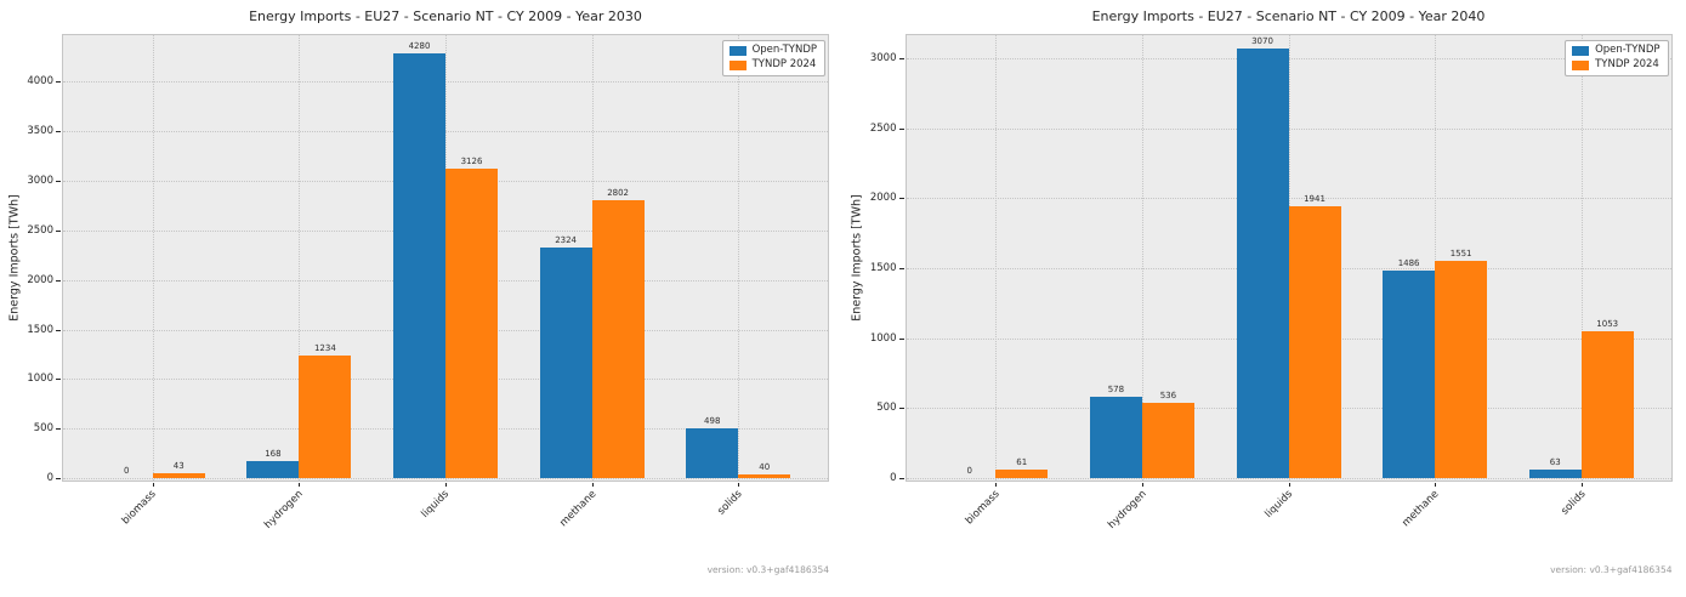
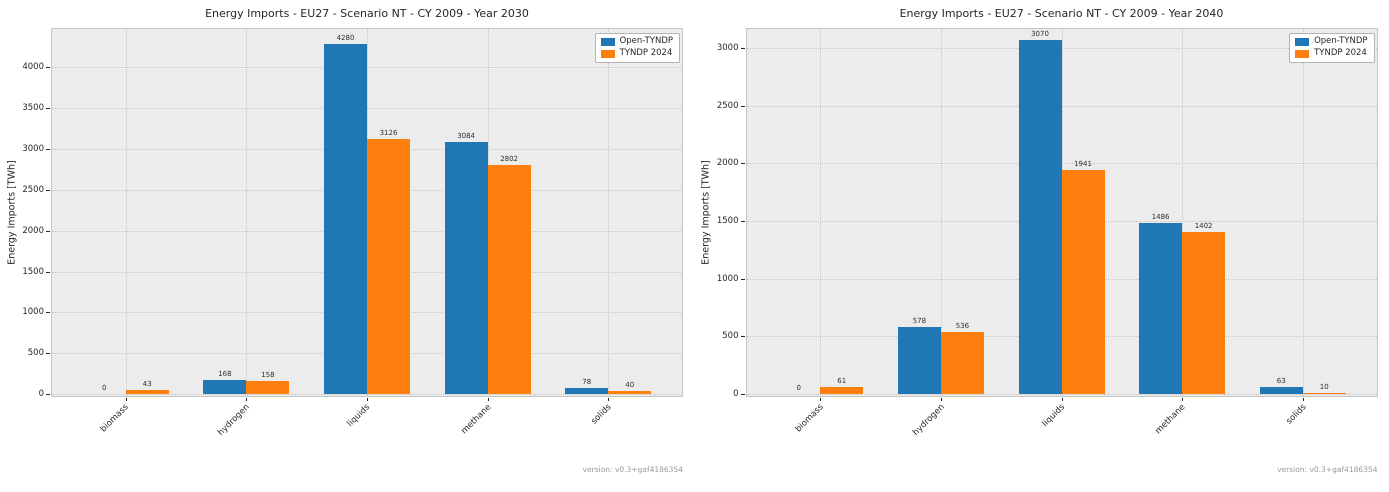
Energy Imports - EU27 - Scenario NT - CY 2009 - Year 2030/TYNDP 2024/hydrogen: 1234 -> 158
Energy Imports - EU27 - Scenario NT - CY 2009 - Year 2030/Open-TYNDP/methane: 2324 -> 3084
Energy Imports - EU27 - Scenario NT - CY 2009 - Year 2030/Open-TYNDP/solids: 498 -> 78
Energy Imports - EU27 - Scenario NT - CY 2009 - Year 2040/TYNDP 2024/methane: 1551 -> 1402
Energy Imports - EU27 - Scenario NT - CY 2009 - Year 2040/TYNDP 2024/solids: 1053 -> 10
